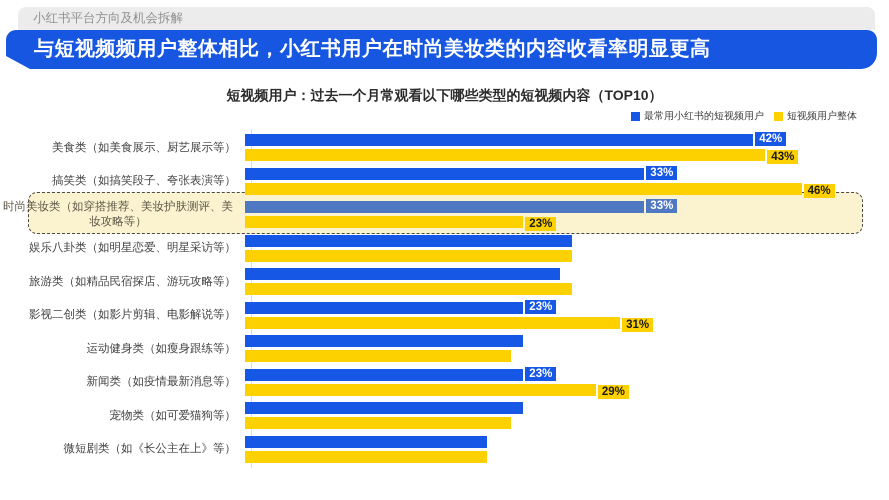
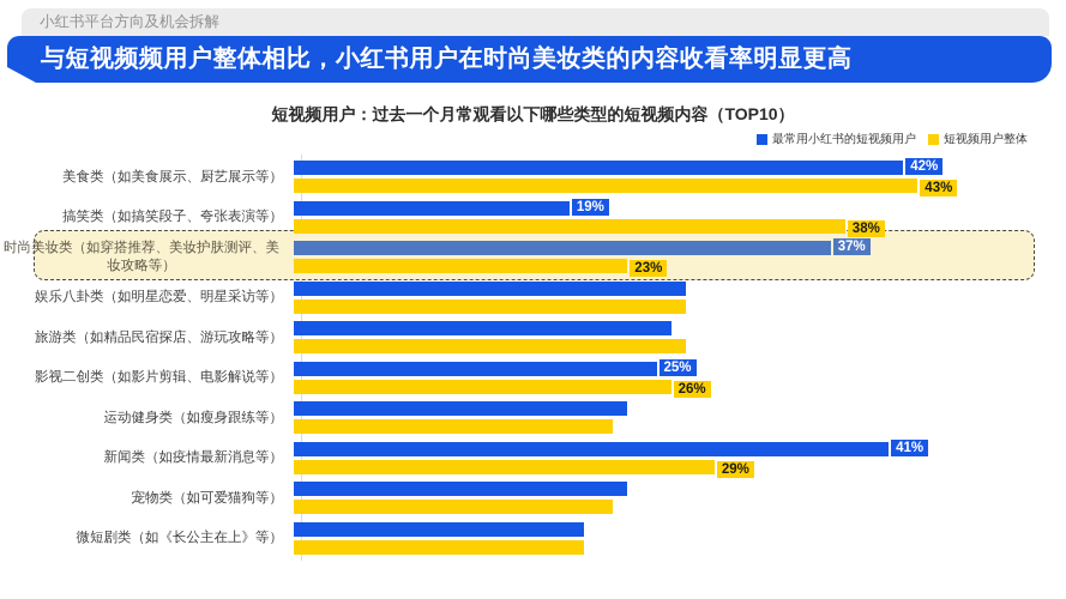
最常用小红书的短视频用户/搞笑类（如搞笑段子、夸张表演等）: 33% -> 19%
短视频用户整体/搞笑类（如搞笑段子、夸张表演等）: 46% -> 38%
最常用小红书的短视频用户/时尚美妆类（如穿搭推荐、美妆护肤测评、美妆攻略等）: 33% -> 37%
最常用小红书的短视频用户/影视二创类（如影片剪辑、电影解说等）: 23% -> 25%
短视频用户整体/影视二创类（如影片剪辑、电影解说等）: 31% -> 26%
最常用小红书的短视频用户/新闻类（如疫情最新消息等）: 23% -> 41%
